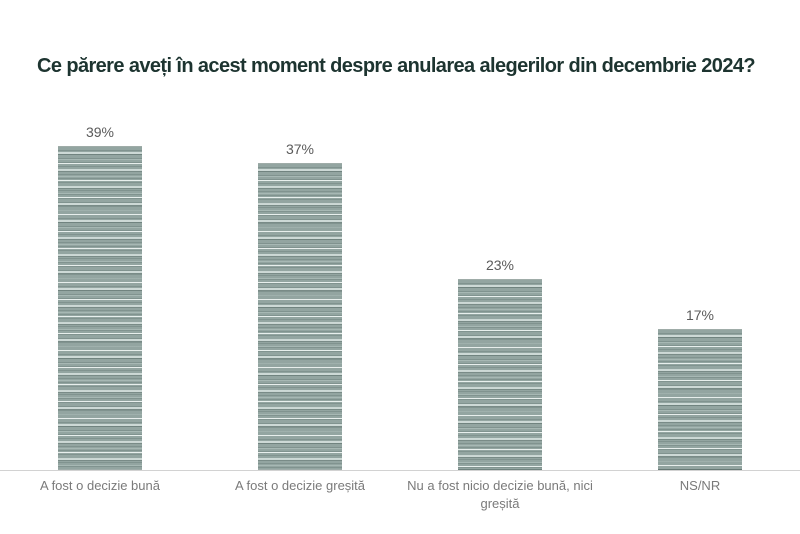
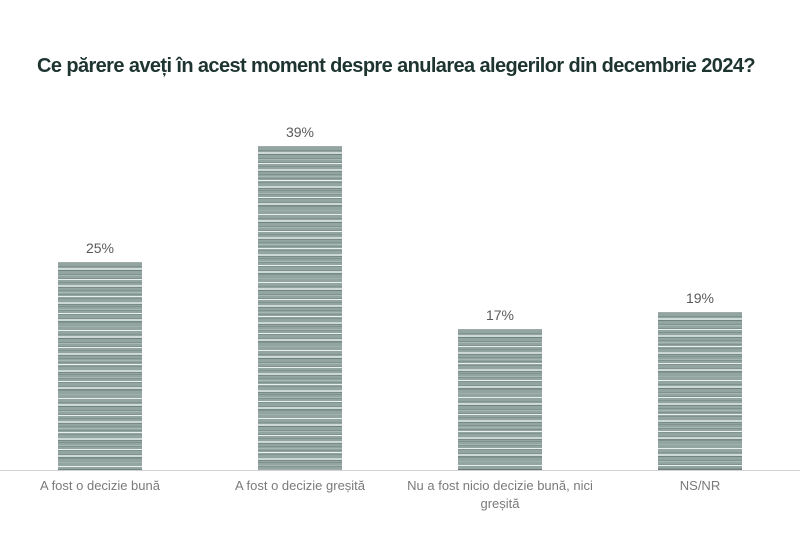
A fost o decizie bună: 39% -> 25%
A fost o decizie greșită: 37% -> 39%
Nu a fost nicio decizie bună, nici greșită: 23% -> 17%
NS/NR: 17% -> 19%
